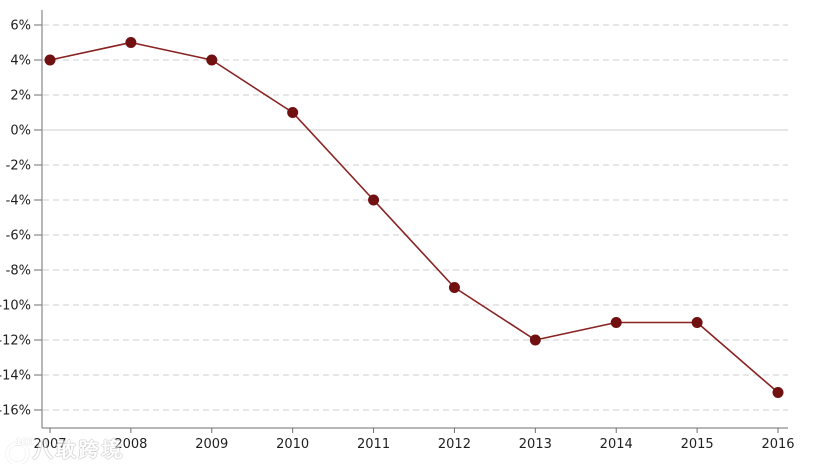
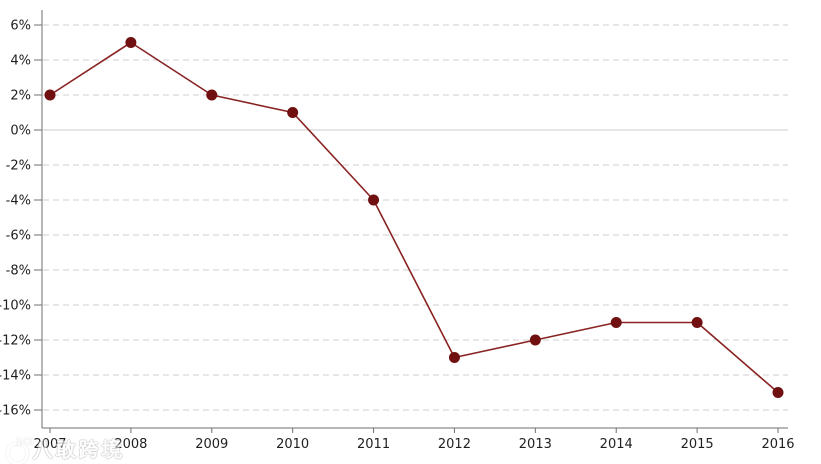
2007: 4% -> 2%
2009: 4% -> 2%
2012: -9% -> -13%
